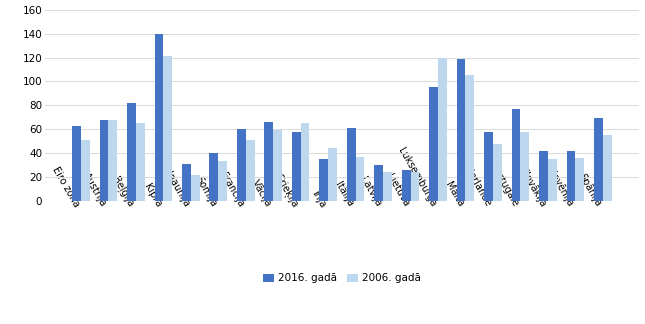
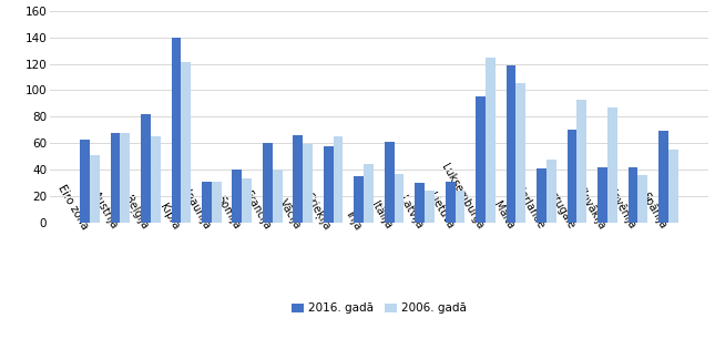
2006. gadā/Igaunija: 22 -> 31
2006. gadā/Francija: 51 -> 40
2016. gadā/Lietuva: 26 -> 31
2006. gadā/Luksemburga: 120 -> 125
2016. gadā/Nīderlande: 58 -> 41
2016. gadā/Portugāle: 77 -> 70
2006. gadā/Portugāle: 58 -> 93
2006. gadā/Slovākija: 35 -> 87
